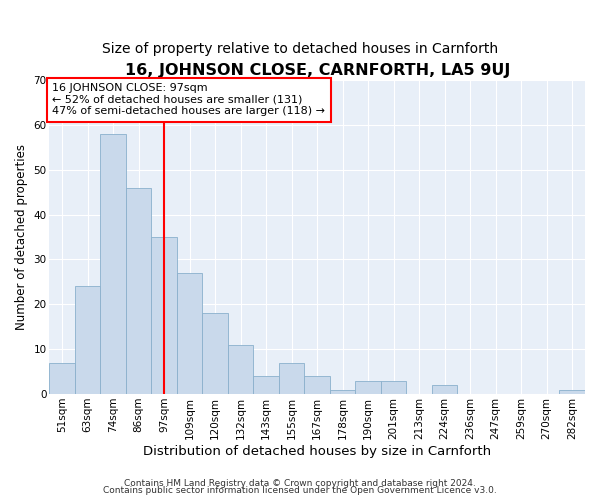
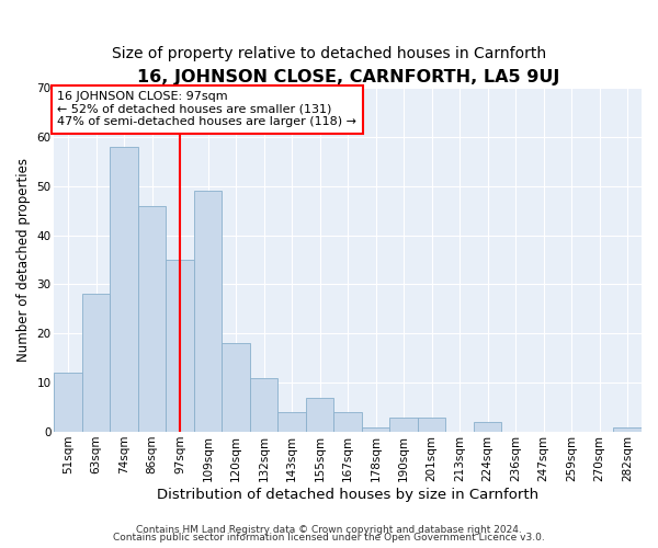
51sqm: 7 -> 12
63sqm: 24 -> 28
109sqm: 27 -> 49
